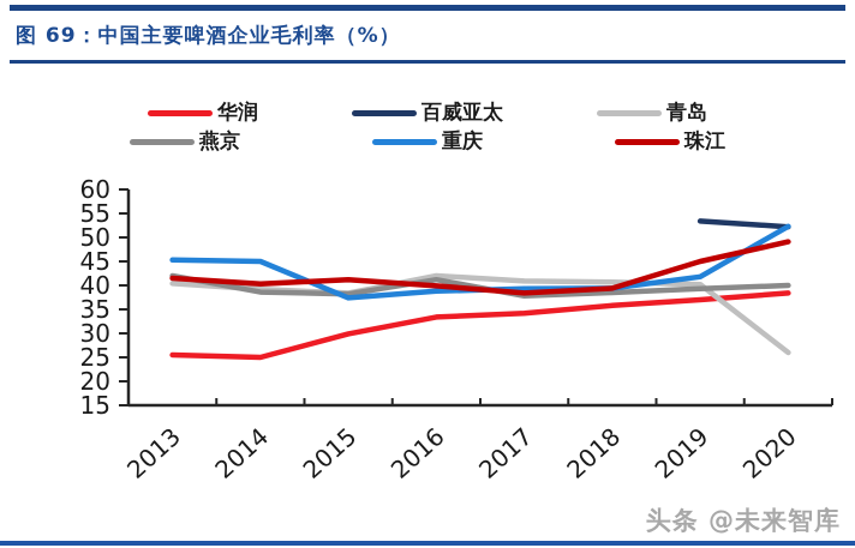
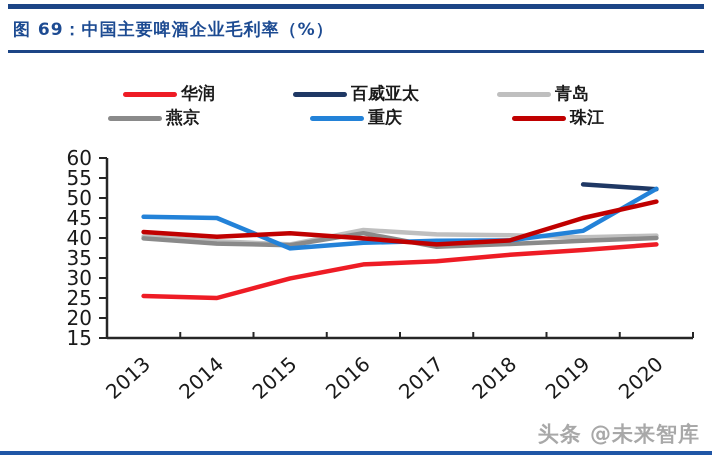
燕京/2013: 42 -> 40
青岛/2020: 26 -> 41
